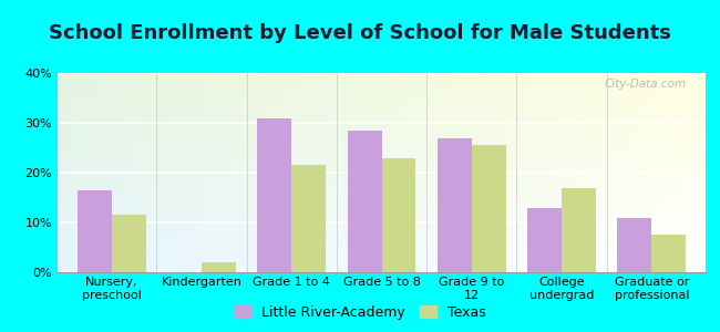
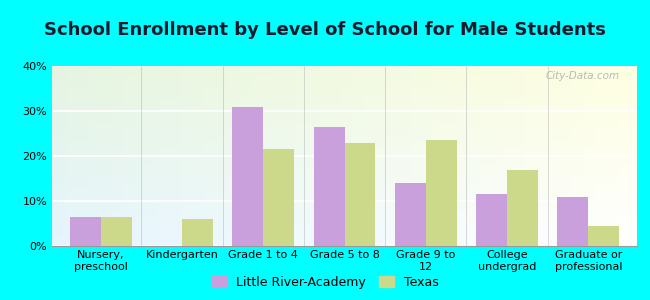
Little River-Academy/Nursery, preschool: 16.5% -> 6.5%
Texas/Nursery, preschool: 11.5% -> 6.5%
Texas/Kindergarten: 2.0% -> 6.0%
Little River-Academy/Grade 5 to 8: 28.5% -> 26.5%
Little River-Academy/Grade 9 to 12: 27.0% -> 14.0%
Texas/Grade 9 to 12: 25.5% -> 23.5%
Little River-Academy/College undergrad: 13.0% -> 11.5%
Texas/Graduate or professional: 7.5% -> 4.5%
